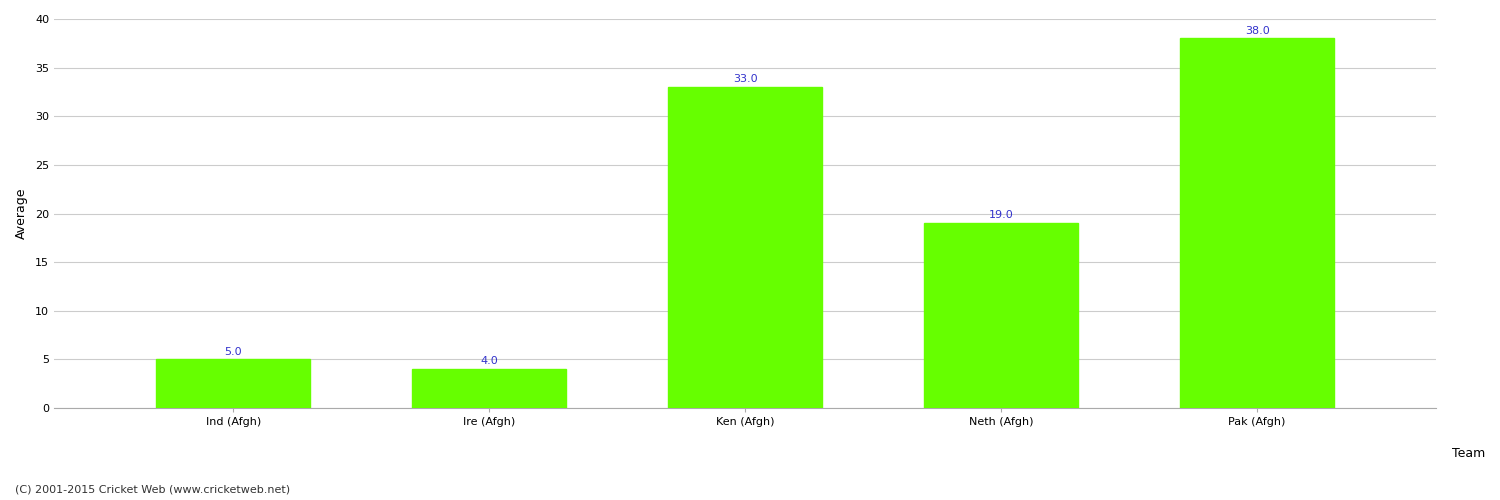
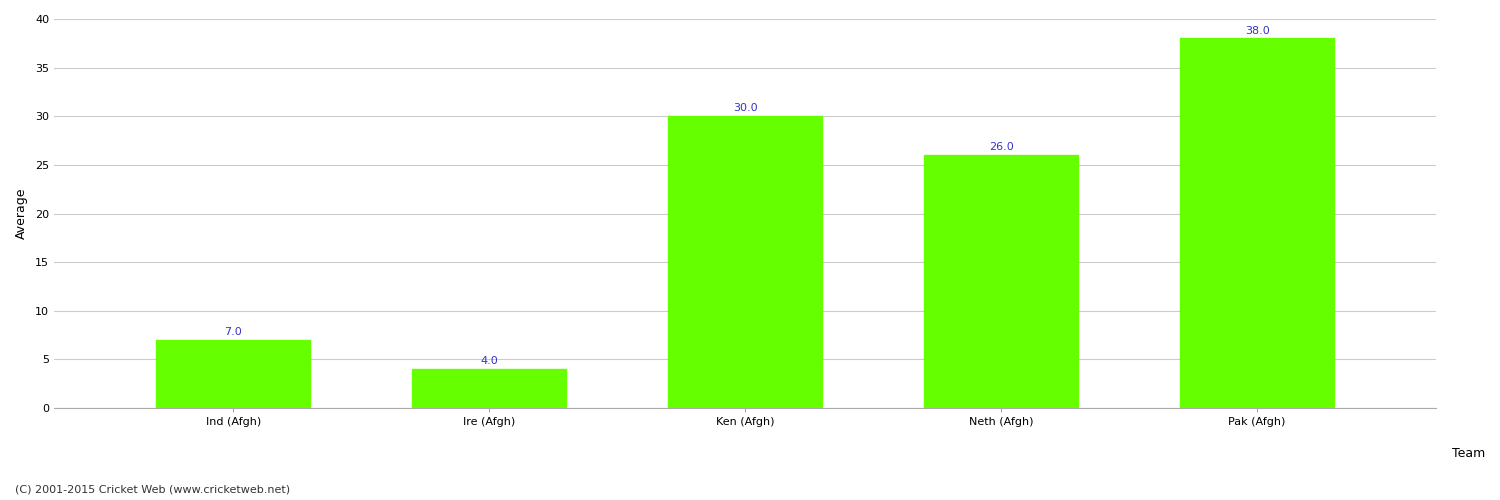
Ind (Afgh): 5.0 -> 7.0
Ken (Afgh): 33.0 -> 30.0
Neth (Afgh): 19.0 -> 26.0
